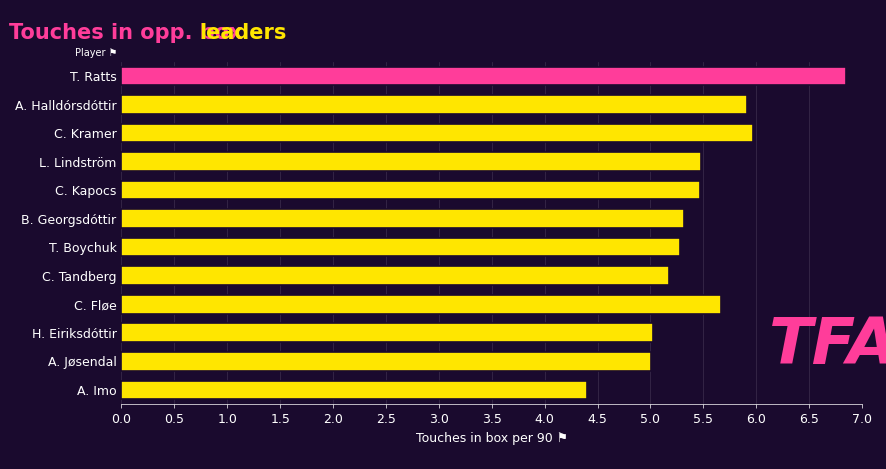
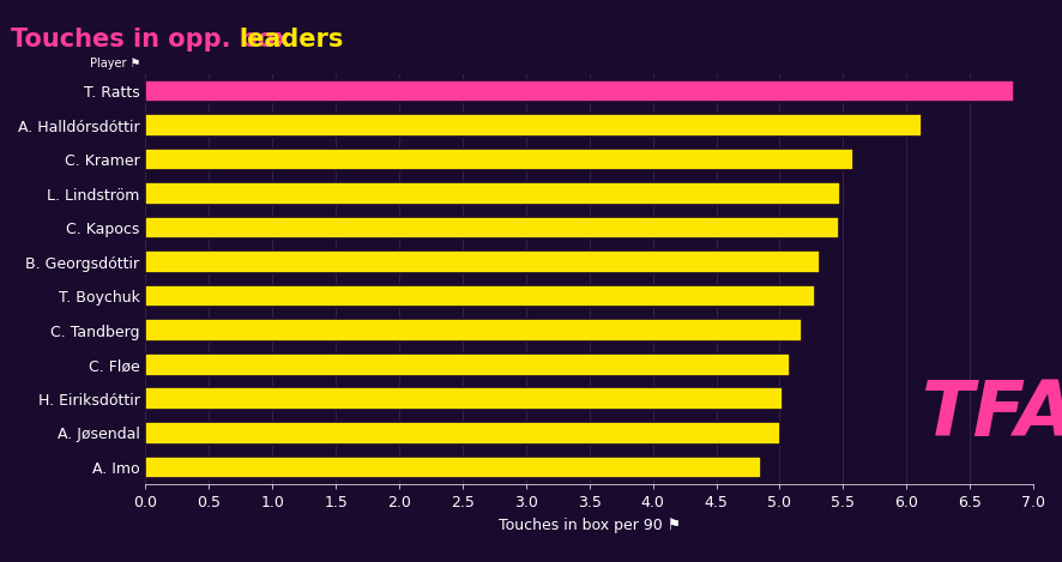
A. Halldórsdóttir: 5.91 -> 6.12
C. Kramer: 5.97 -> 5.58
C. Fløe: 5.67 -> 5.08
A. Imo: 4.40 -> 4.85
